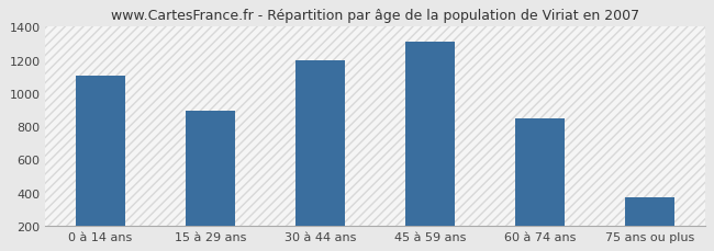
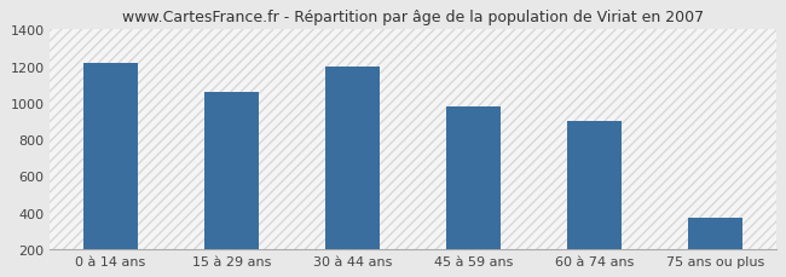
0 à 14 ans: 1100 -> 1220
15 à 29 ans: 890 -> 1060
45 à 59 ans: 1310 -> 980
60 à 74 ans: 840 -> 900
